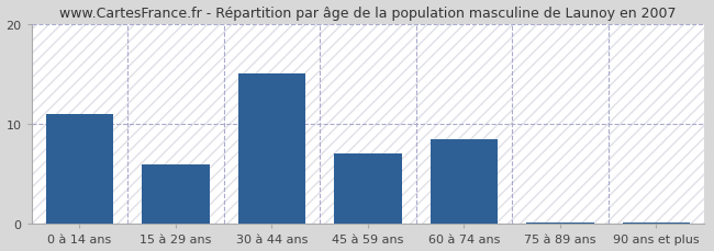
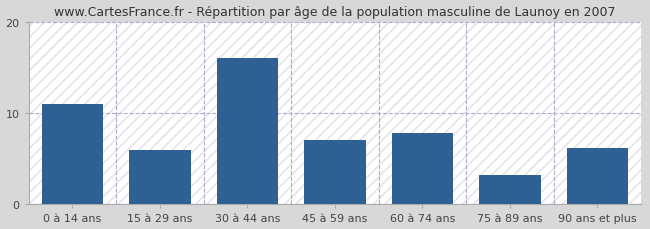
30 à 44 ans: 15.0 -> 16.0
60 à 74 ans: 8.5 -> 7.8
75 à 89 ans: 0.2 -> 3.2
90 ans et plus: 0.2 -> 6.2
